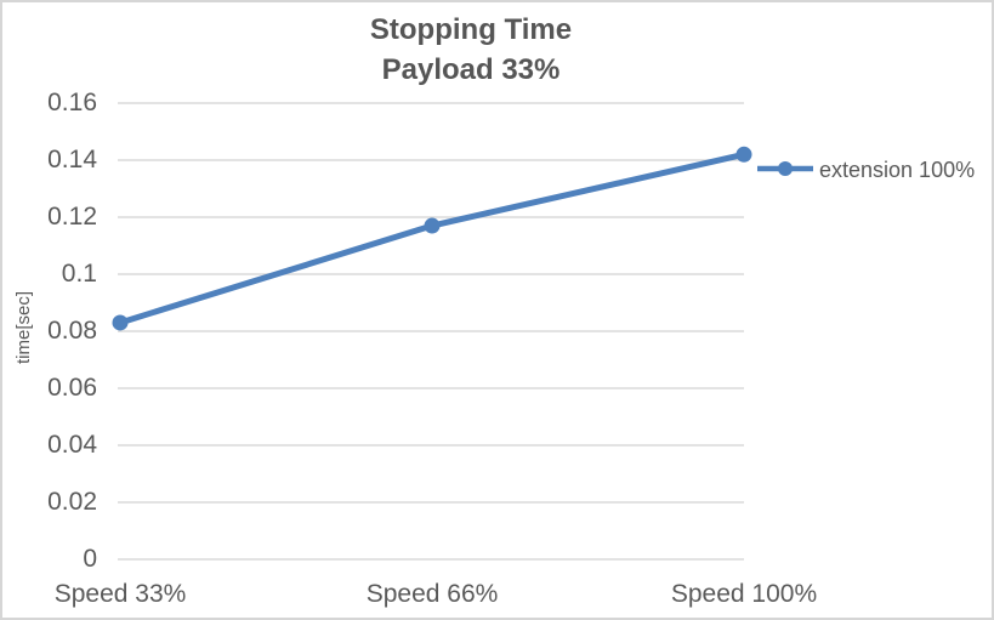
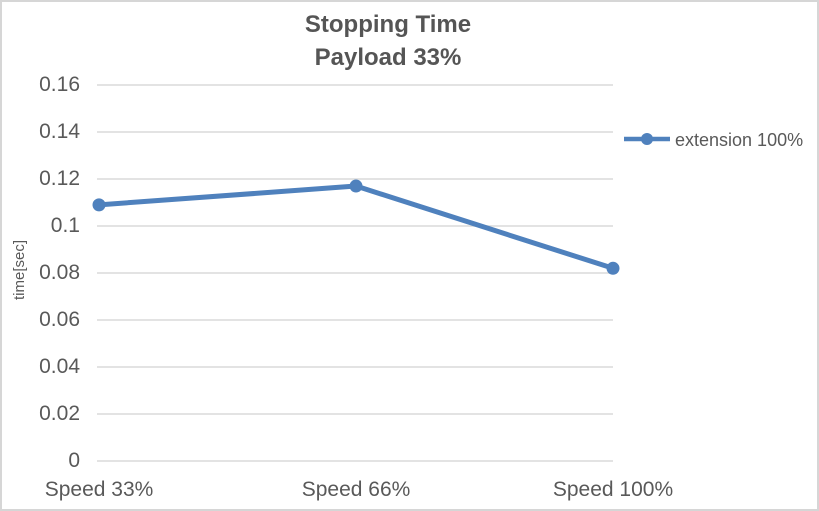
Speed 33%: 0.083 -> 0.109
Speed 100%: 0.142 -> 0.082
